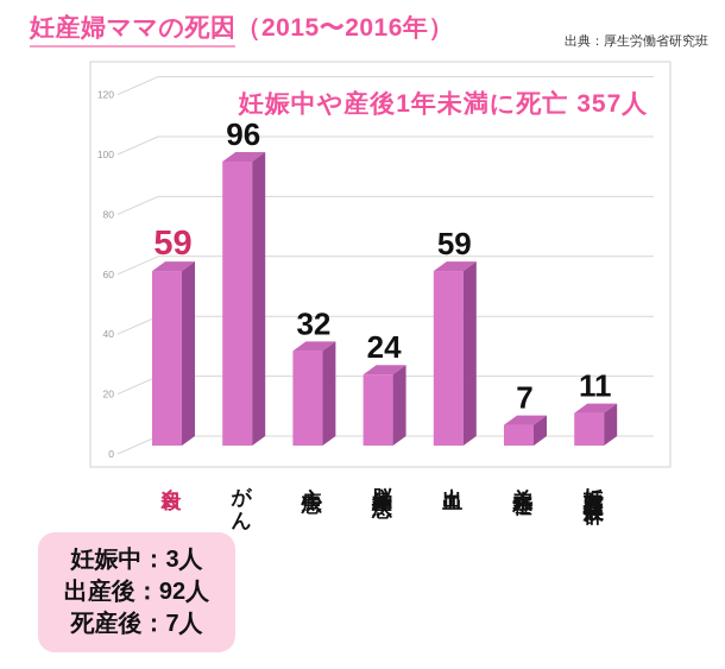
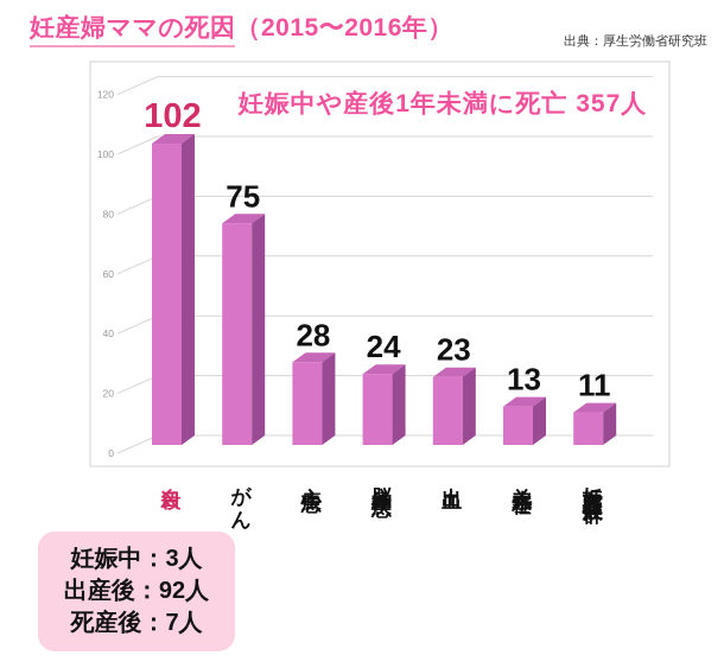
自殺: 59 -> 102
がん: 96 -> 75
心疾患: 32 -> 28
出血: 59 -> 23
羊水塞栓: 7 -> 13
